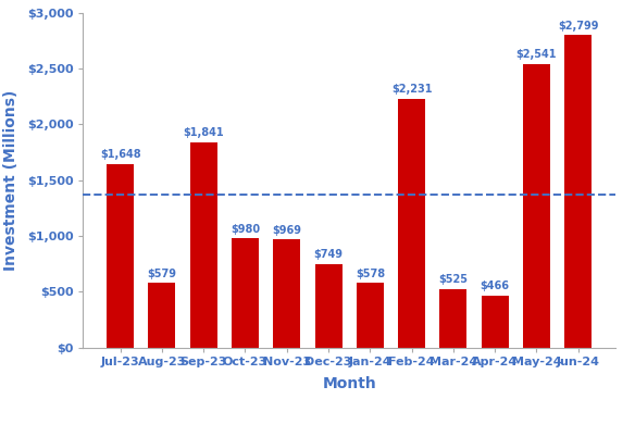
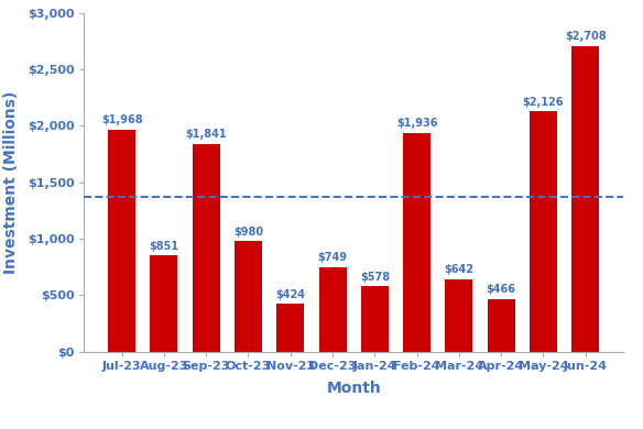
Jul-23: $1,648 -> $1,968
Aug-23: $579 -> $851
Nov-23: $969 -> $424
Feb-24: $2,231 -> $1,936
Mar-24: $525 -> $642
May-24: $2,541 -> $2,126
Jun-24: $2,799 -> $2,708
